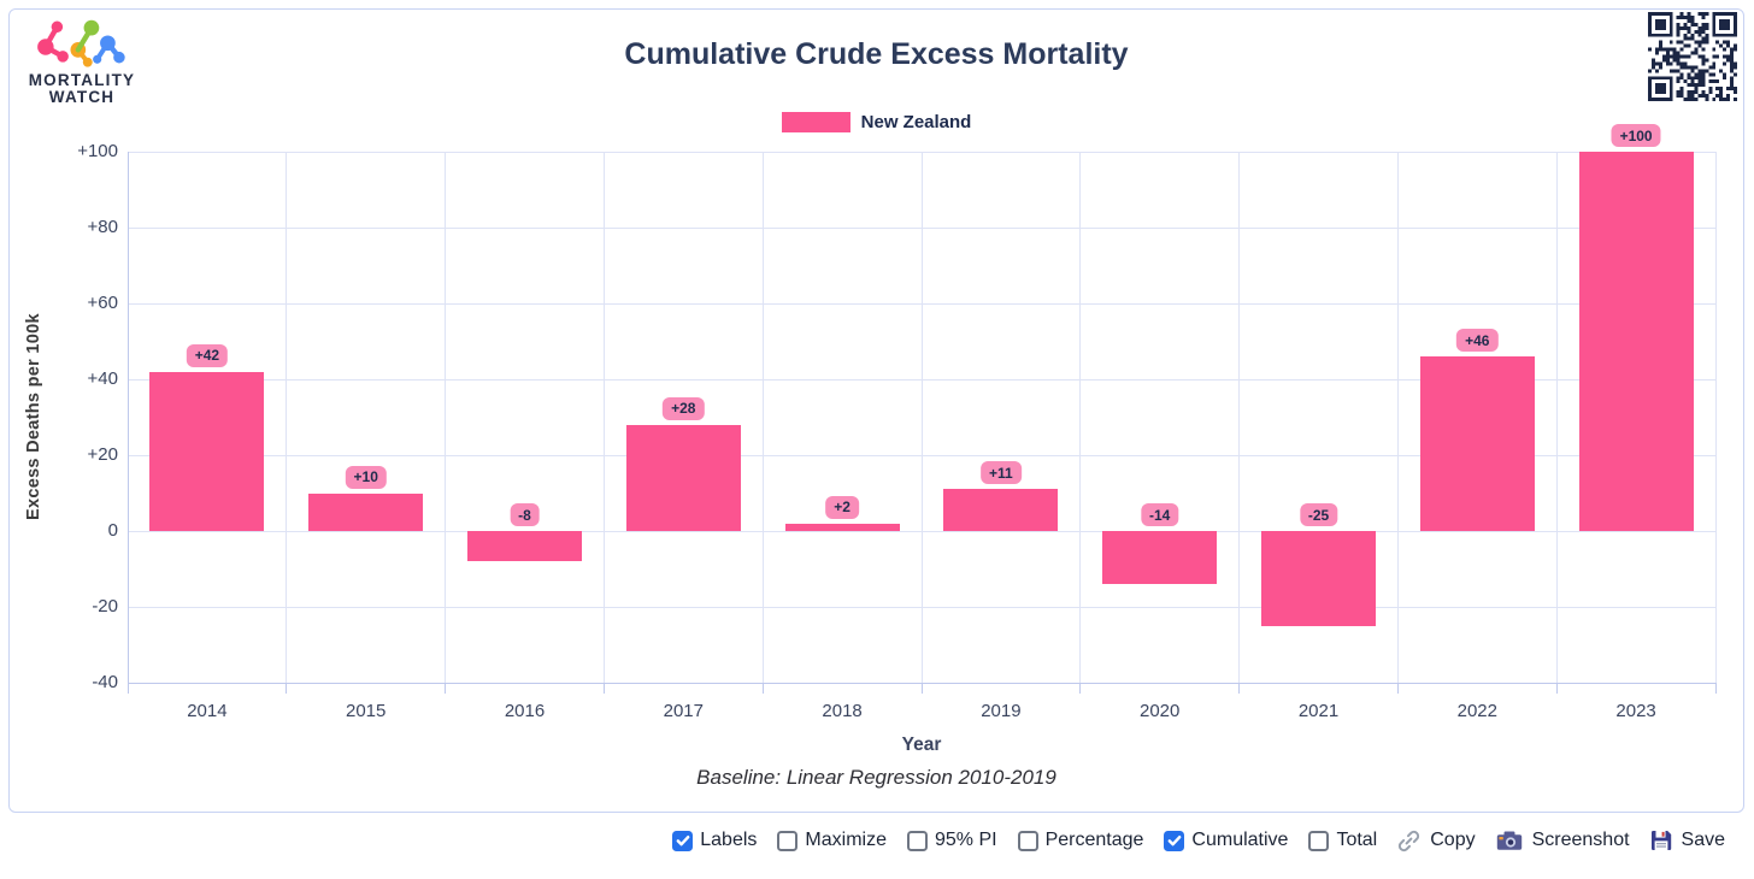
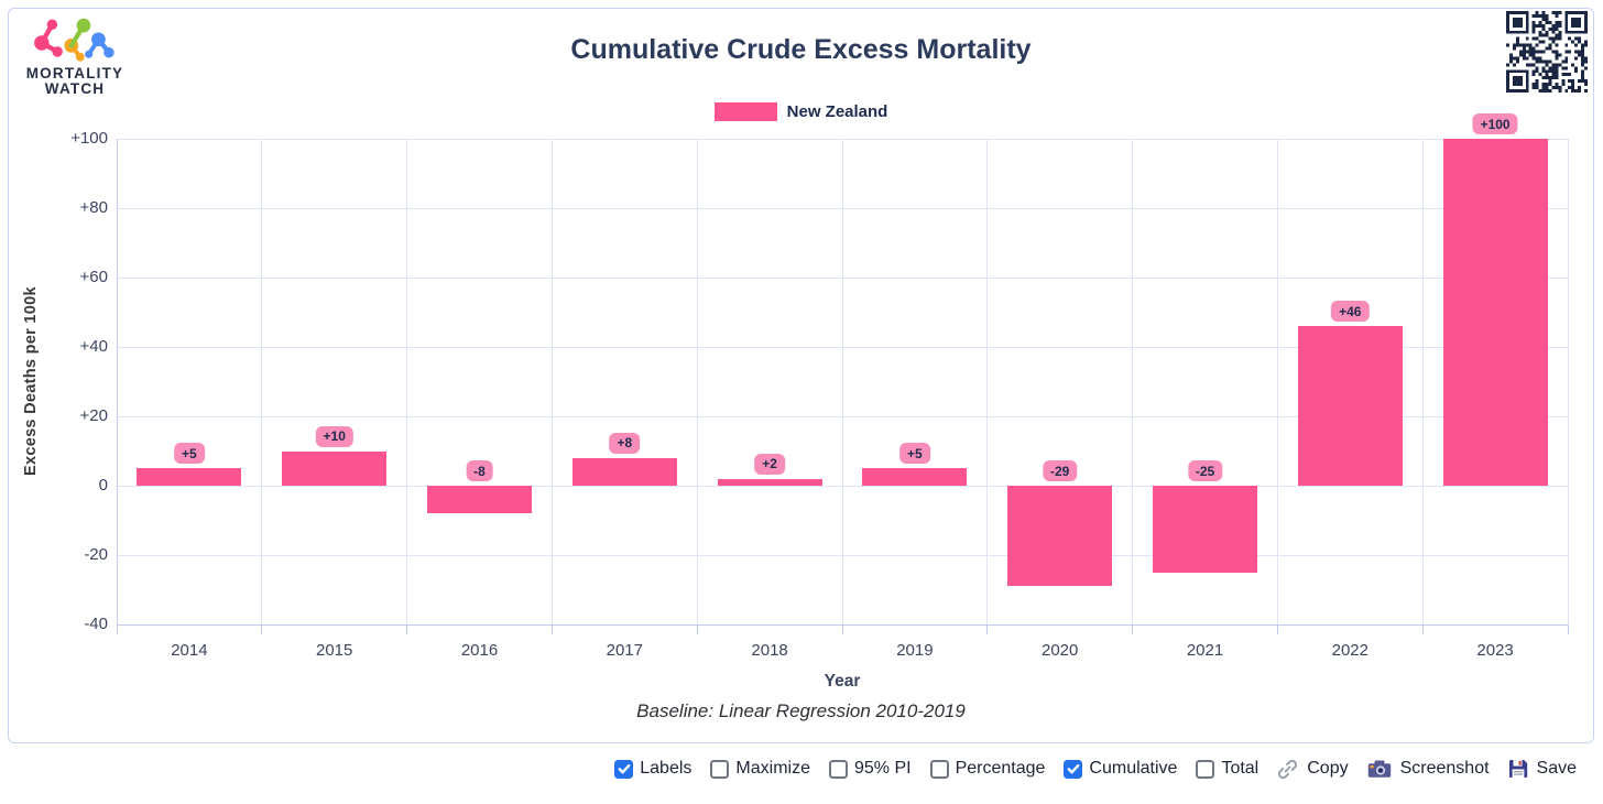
2014: +42 -> +5
2017: +28 -> +8
2019: +11 -> +5
2020: -14 -> -29
